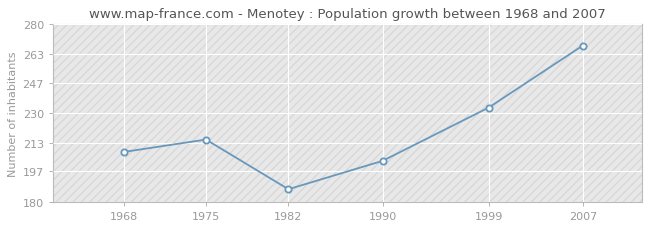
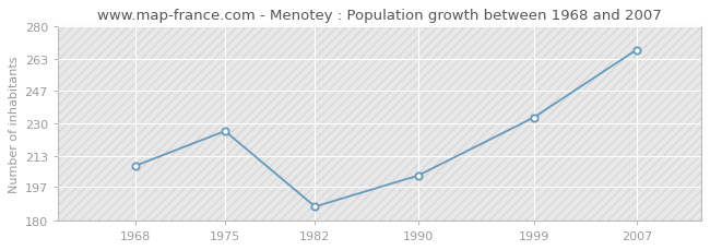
1975: 215 -> 226
